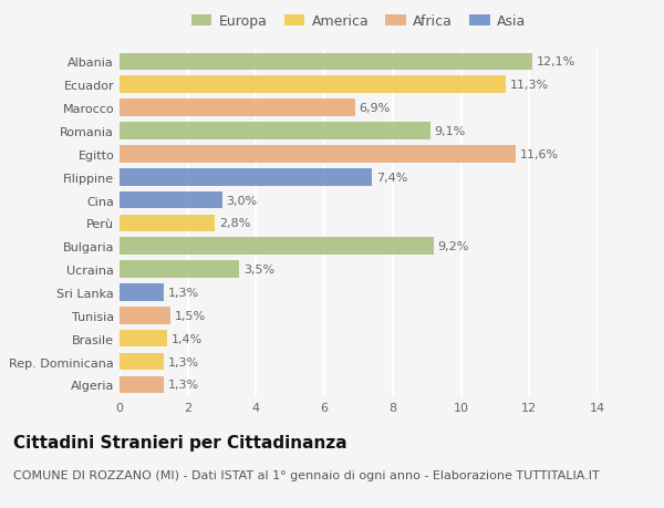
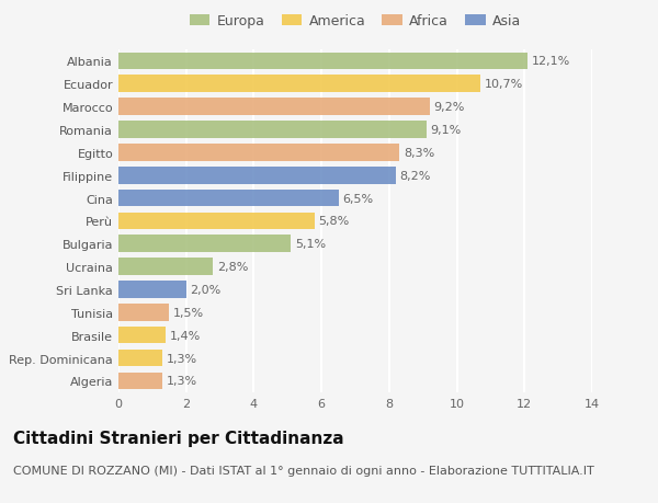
Ecuador: 11,3% -> 10,7%
Marocco: 6,9% -> 9,2%
Egitto: 11,6% -> 8,3%
Filippine: 7,4% -> 8,2%
Cina: 3,0% -> 6,5%
Perù: 2,8% -> 5,8%
Bulgaria: 9,2% -> 5,1%
Ucraina: 3,5% -> 2,8%
Sri Lanka: 1,3% -> 2,0%
